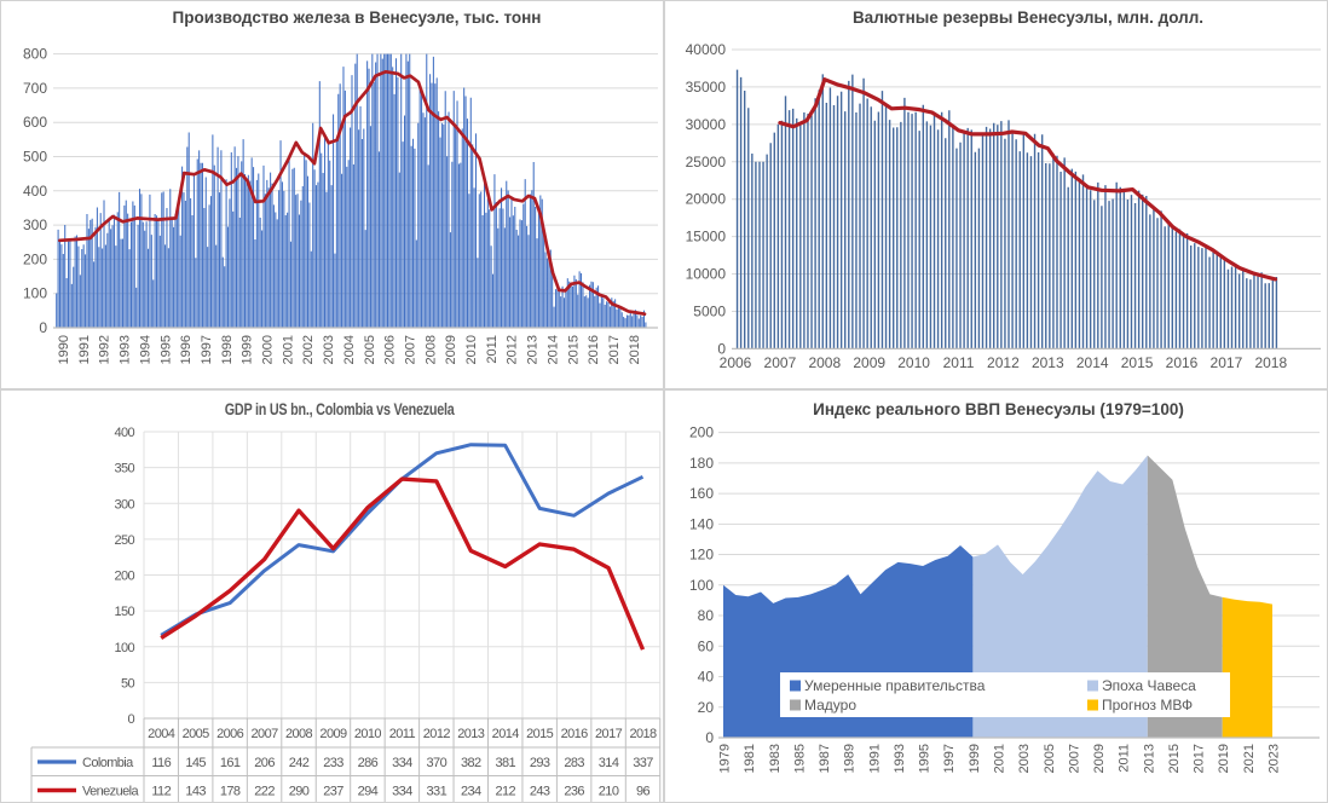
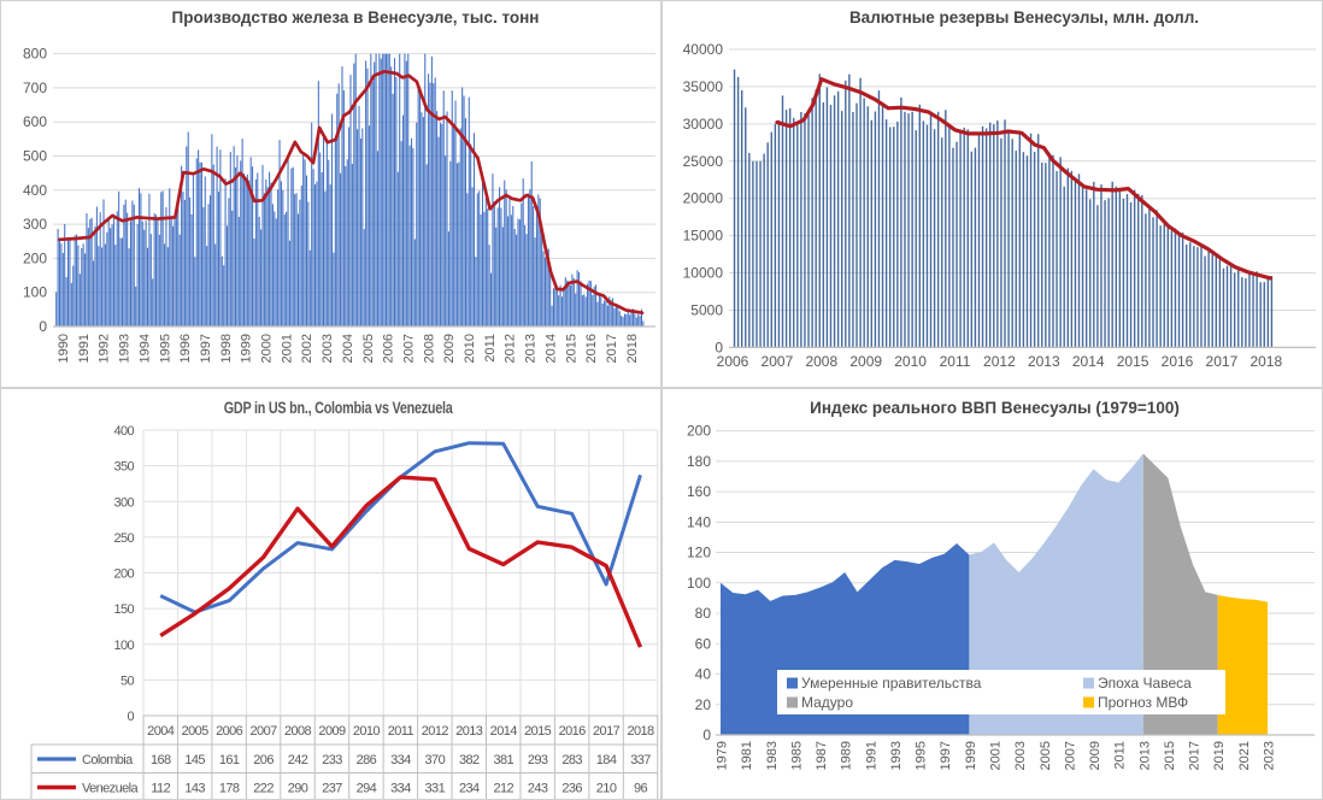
GDP in US bn., Colombia vs Venezuela/Colombia/2004: 116 -> 168
GDP in US bn., Colombia vs Venezuela/Colombia/2017: 314 -> 184
